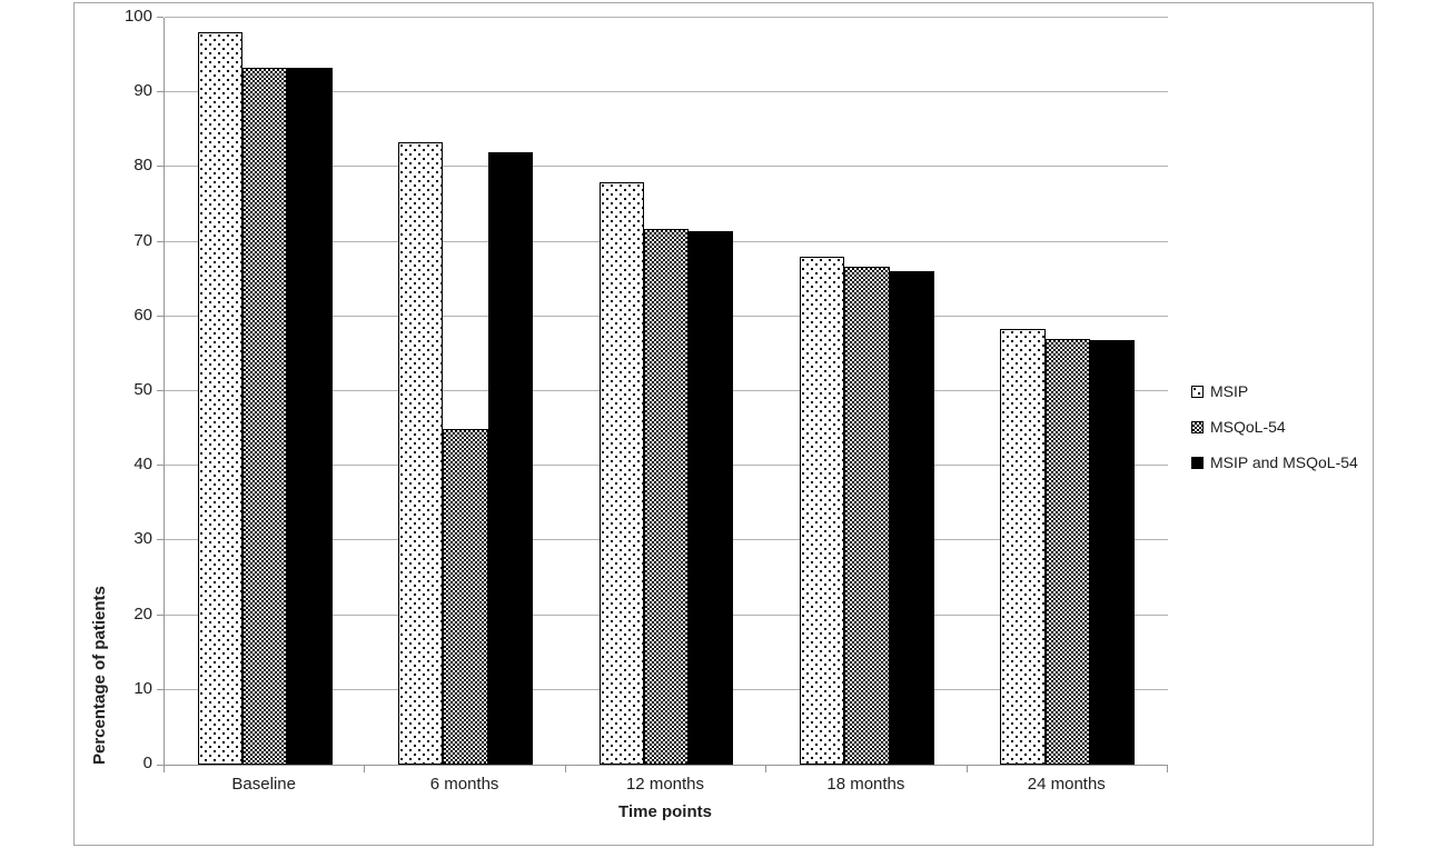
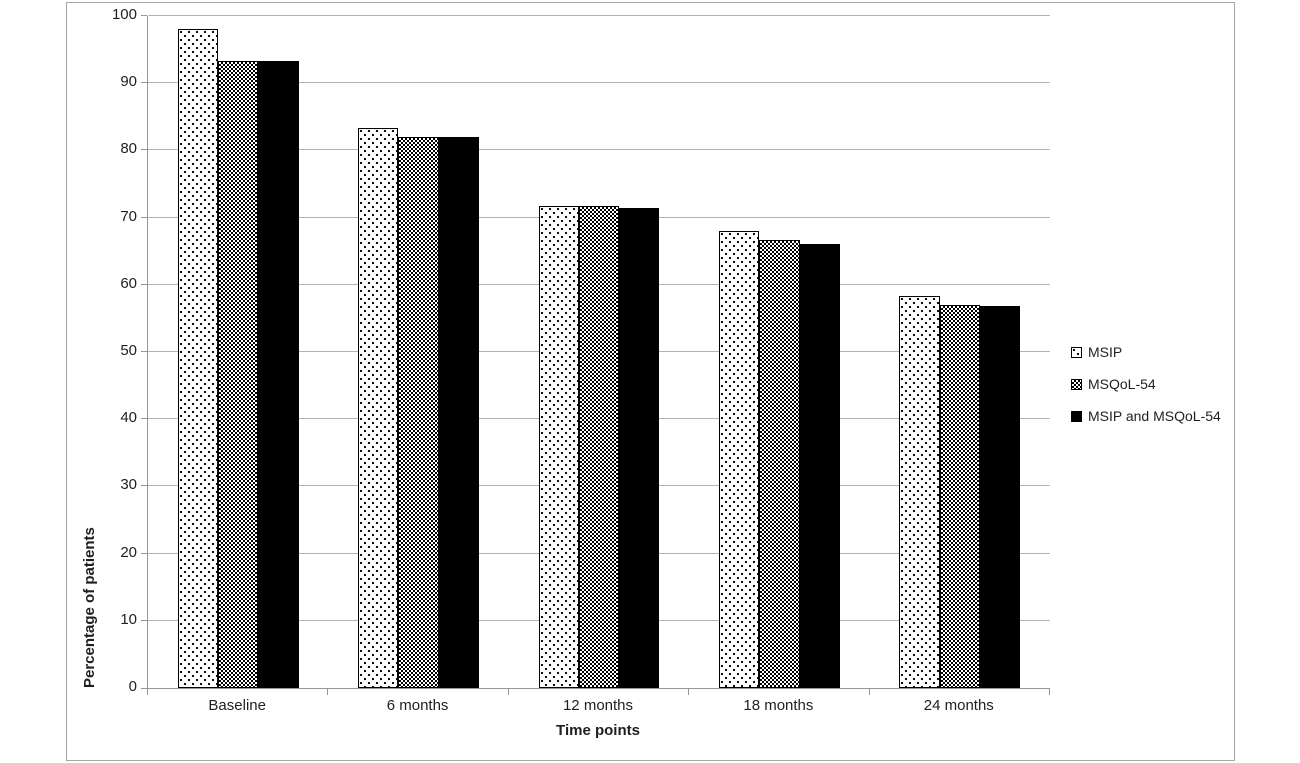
MSQoL-54/6 months: 45 -> 82
MSIP/12 months: 78 -> 72
